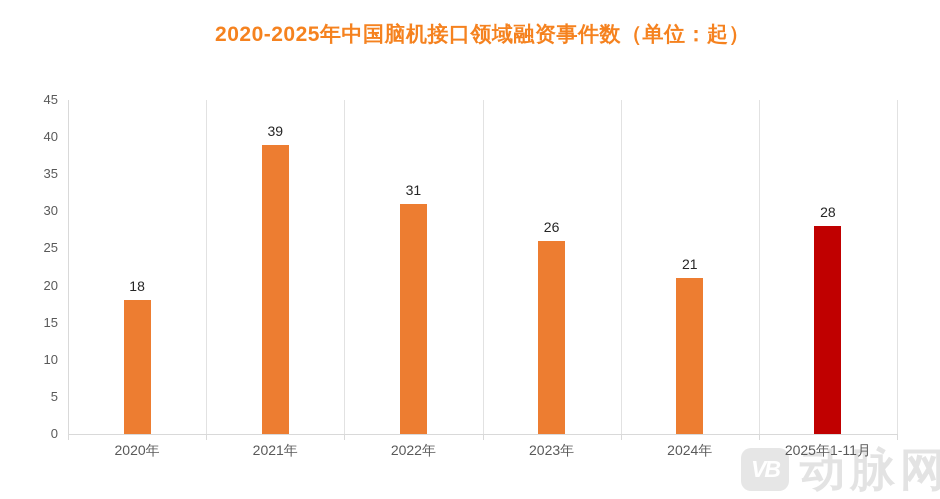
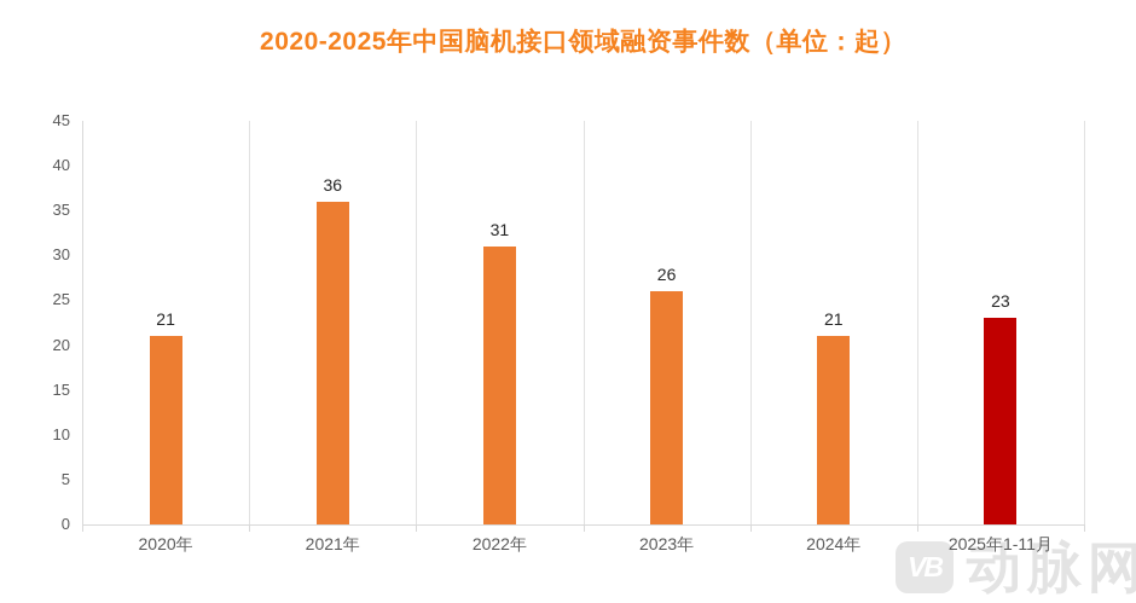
2020年: 18 -> 21
2021年: 39 -> 36
2025年1-11月: 28 -> 23
